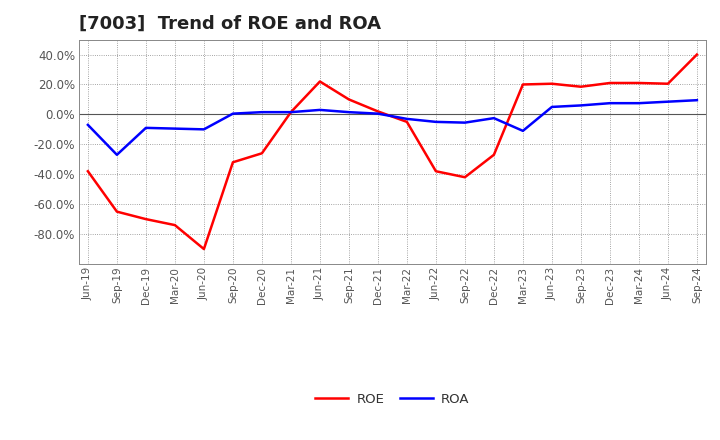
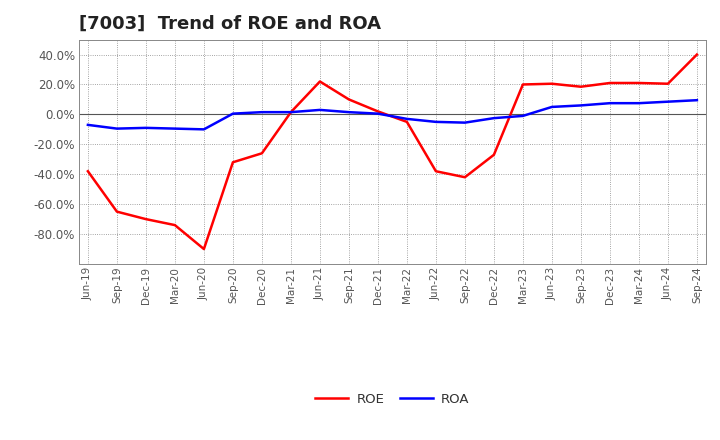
ROA/Sep-19: -27% -> -10%
ROA/Mar-23: -11% -> -1%
